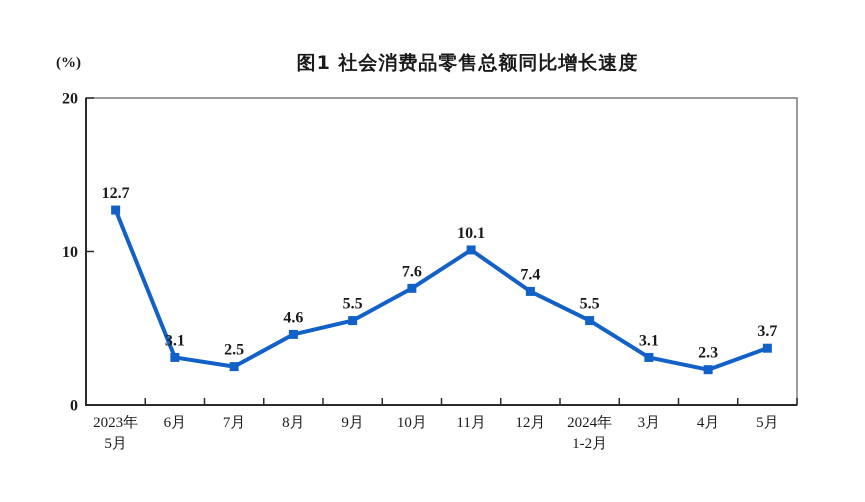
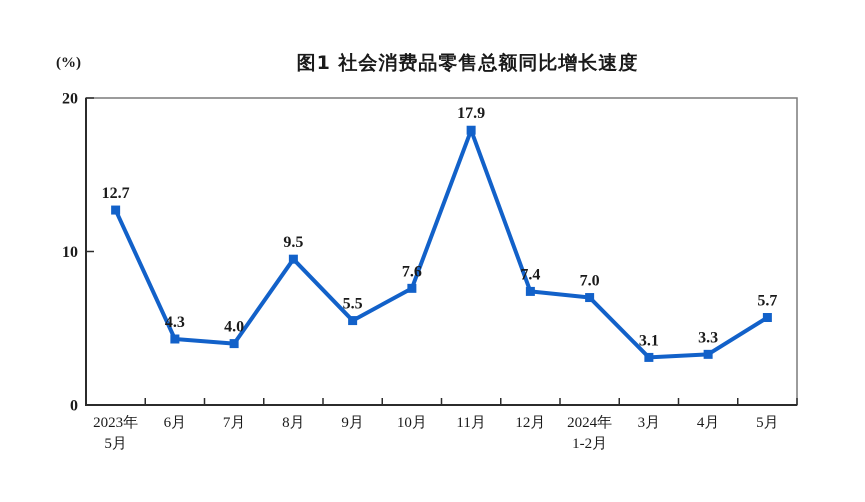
6月: 3.1 -> 4.3
7月: 2.5 -> 4.0
8月: 4.6 -> 9.5
11月: 10.1 -> 17.9
2024年 1-2月: 5.5 -> 7.0
4月: 2.3 -> 3.3
5月: 3.7 -> 5.7
